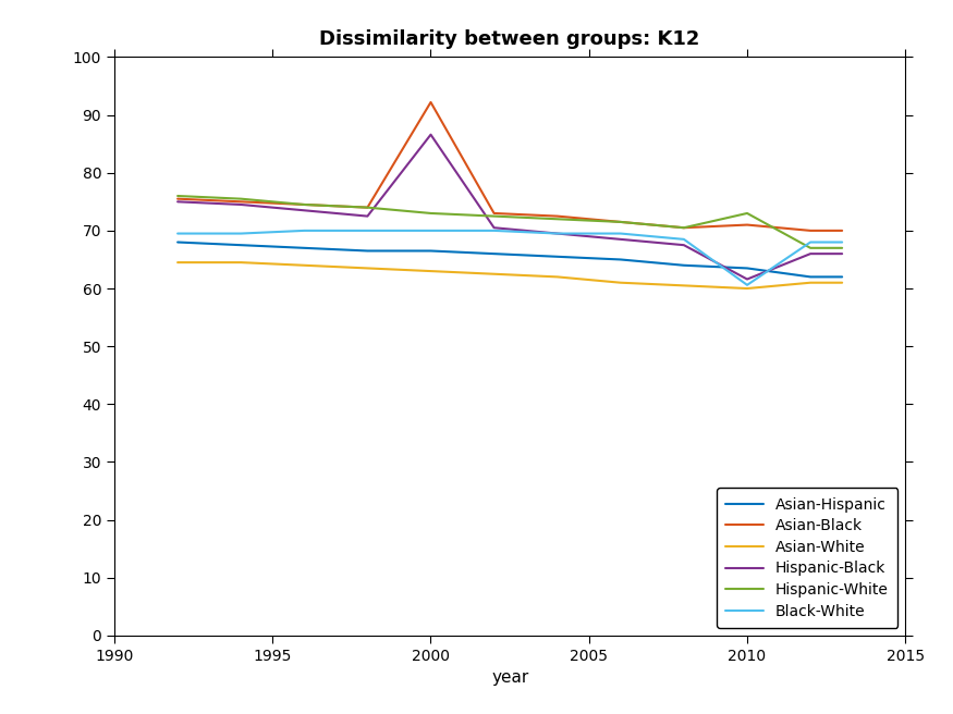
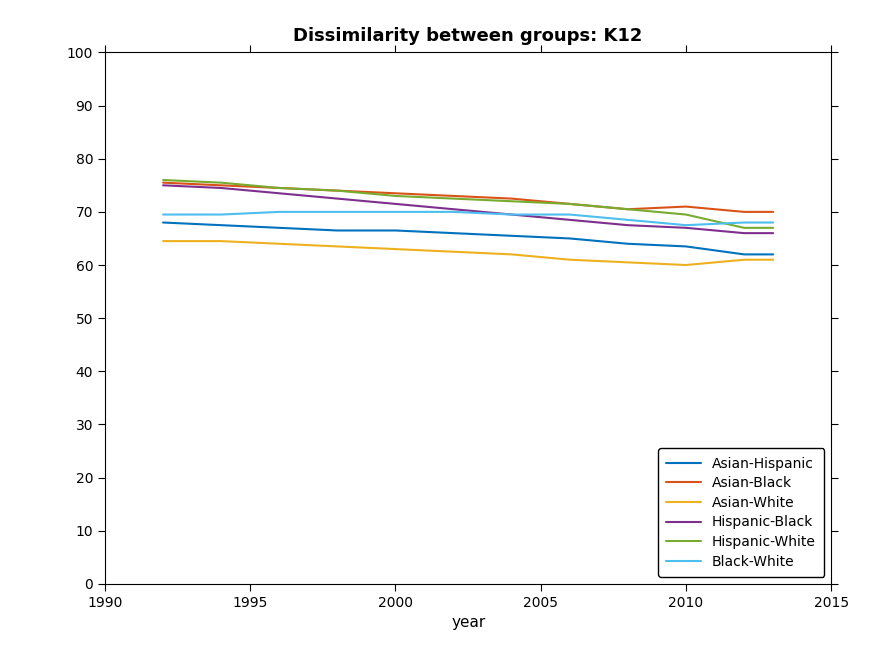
Asian-Black/2000: 92.2 -> 73.5
Hispanic-Black/2000: 86.6 -> 71.5
Hispanic-Black/2010: 61.6 -> 67.0
Hispanic-White/2010: 73.0 -> 69.5
Black-White/2010: 60.6 -> 67.5
